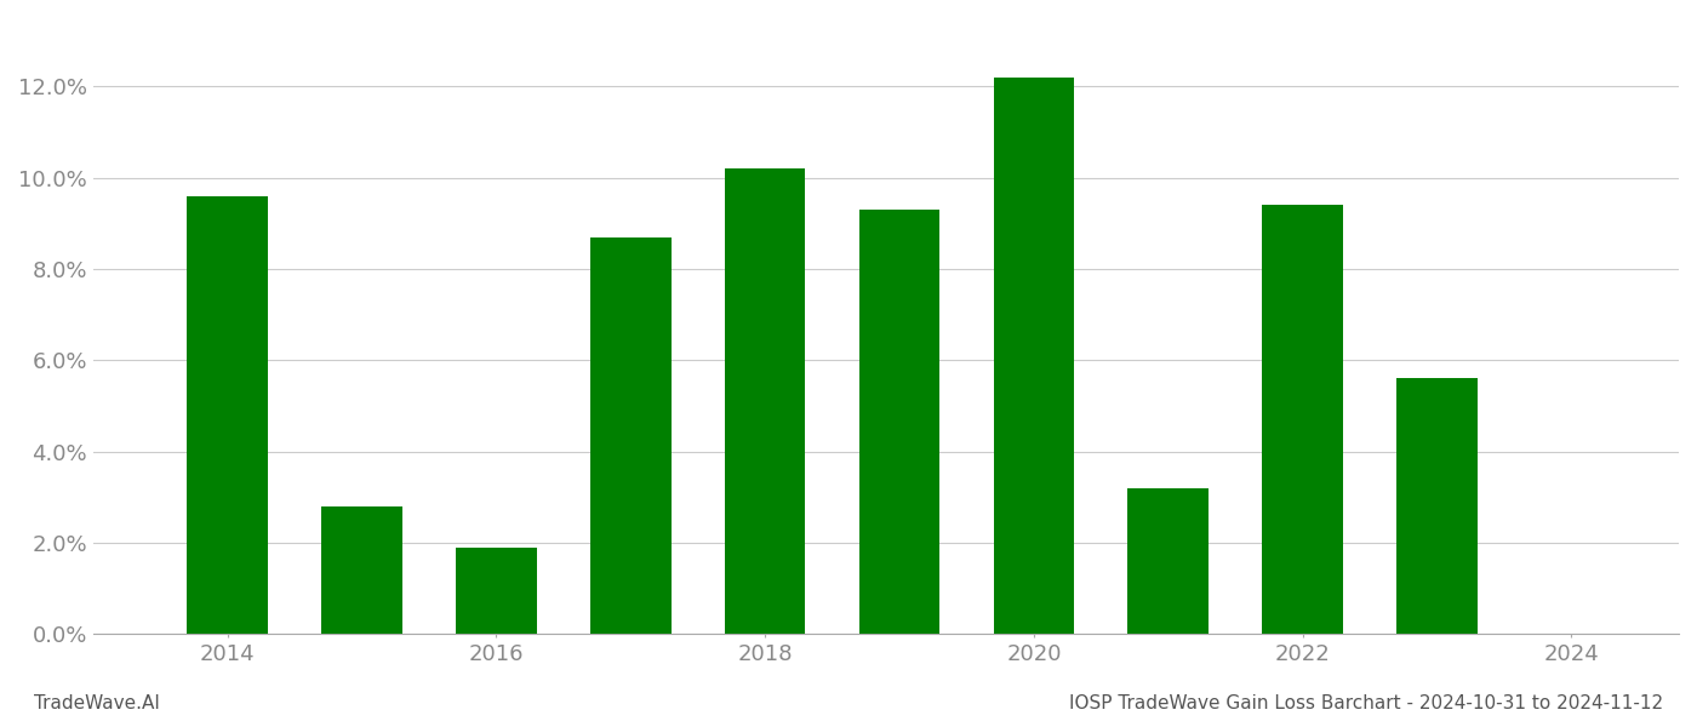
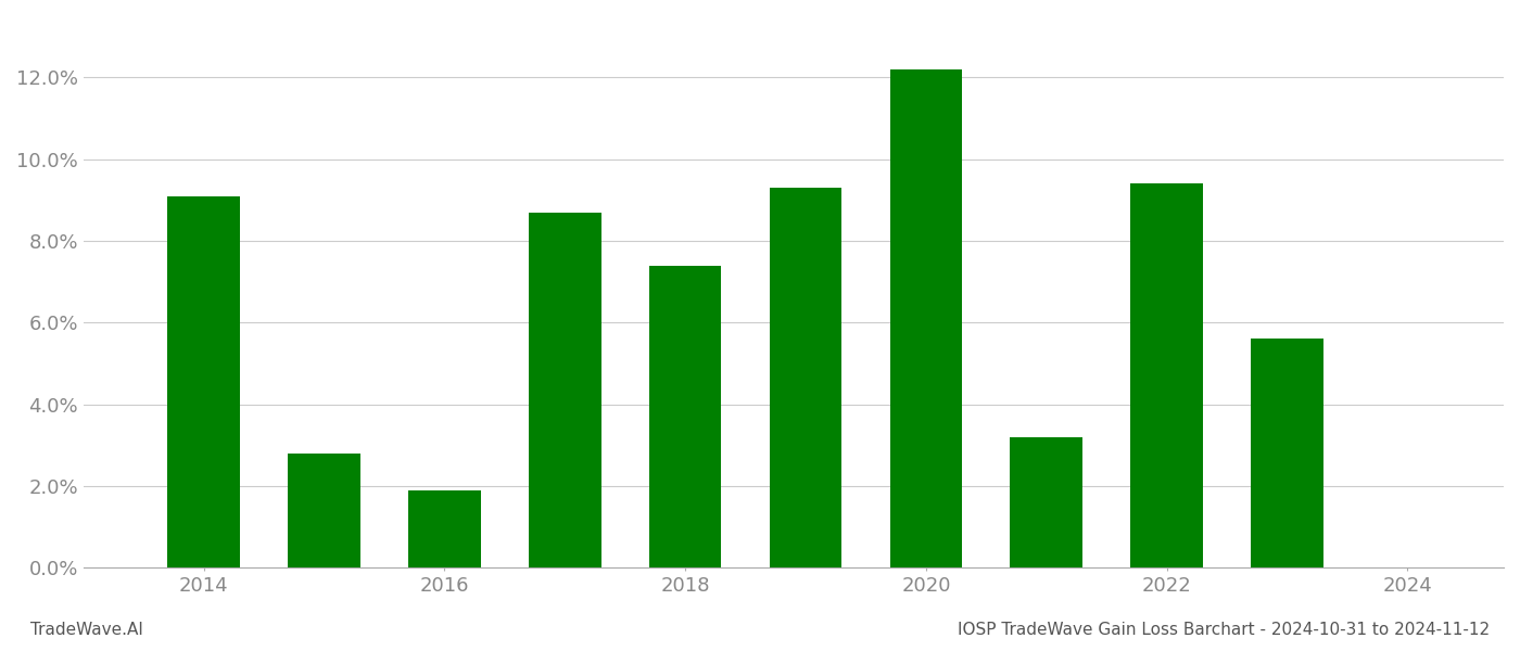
2014: 9.6% -> 9.1%
2018: 10.2% -> 7.4%
